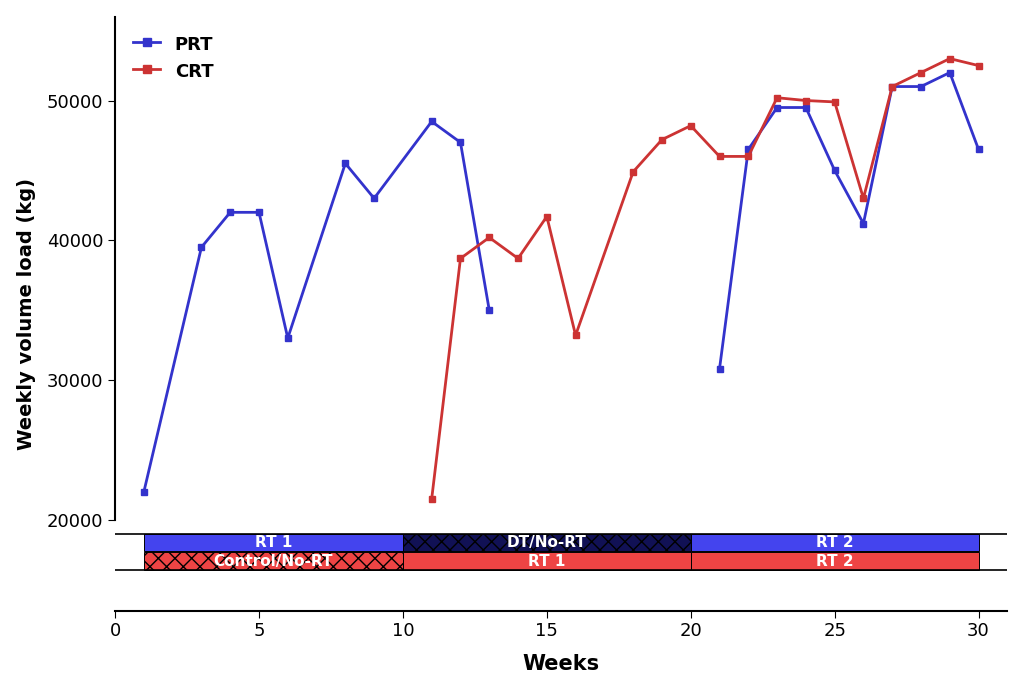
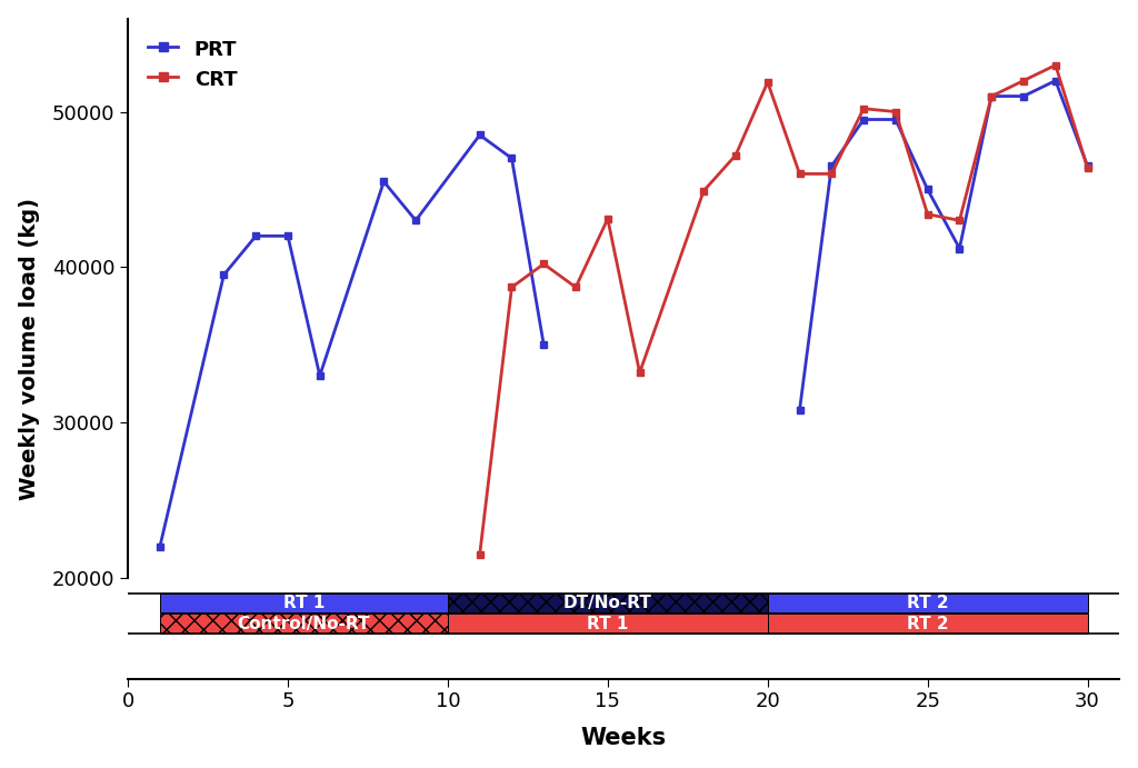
CRT/15: 41700 -> 43100
CRT/20: 48200 -> 51900
CRT/25: 49900 -> 43400
CRT/30: 52500 -> 46400
